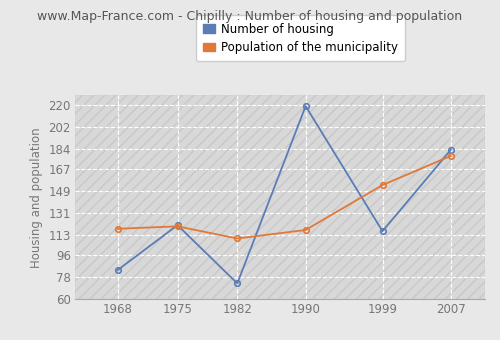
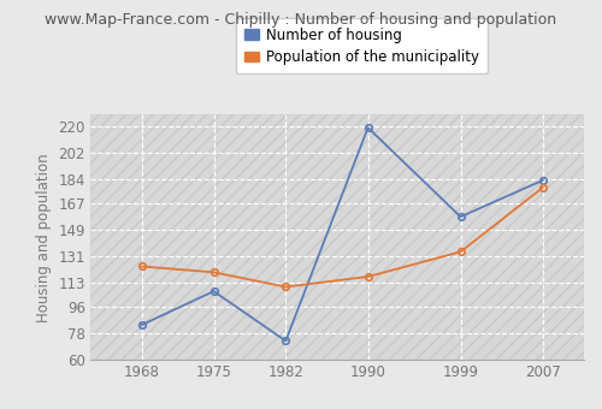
Population of the municipality/1968: 118 -> 124
Number of housing/1975: 121 -> 107
Number of housing/1999: 116 -> 158
Population of the municipality/1999: 154 -> 134
